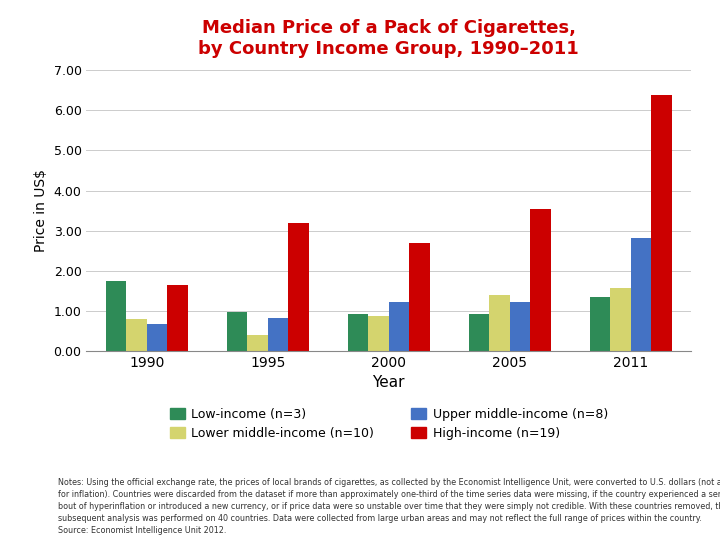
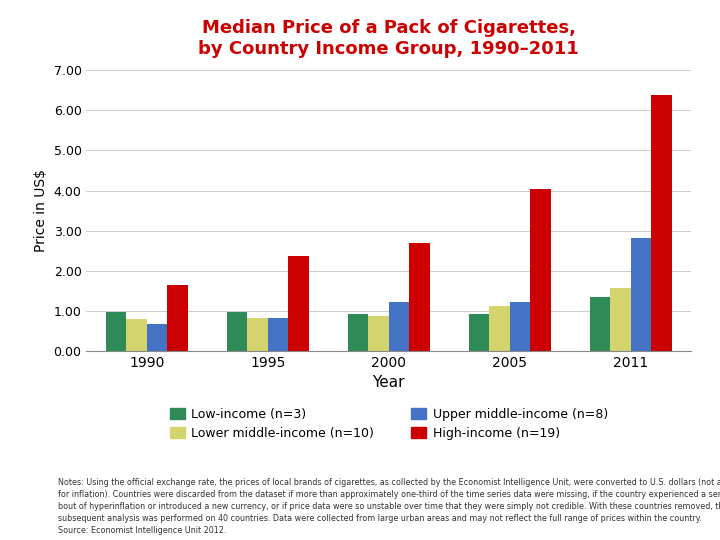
Low-income (n=3)/1990: 1.75 -> 0.97
Lower middle-income (n=10)/1995: 0.40 -> 0.83
High-income (n=19)/1995: 3.20 -> 2.37
Lower middle-income (n=10)/2005: 1.40 -> 1.13
High-income (n=19)/2005: 3.55 -> 4.05
